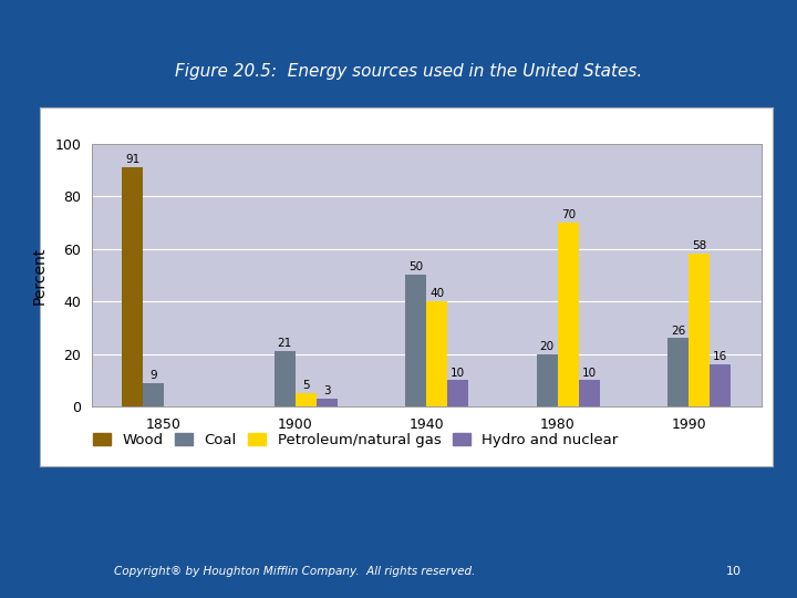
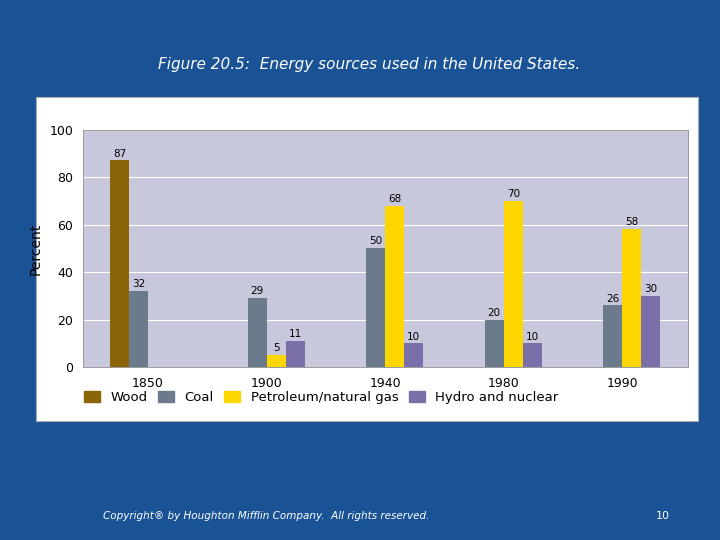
Wood/1850: 91 -> 87
Coal/1850: 9 -> 32
Coal/1900: 21 -> 29
Hydro and nuclear/1900: 3 -> 11
Petroleum/natural gas/1940: 40 -> 68
Hydro and nuclear/1990: 16 -> 30
